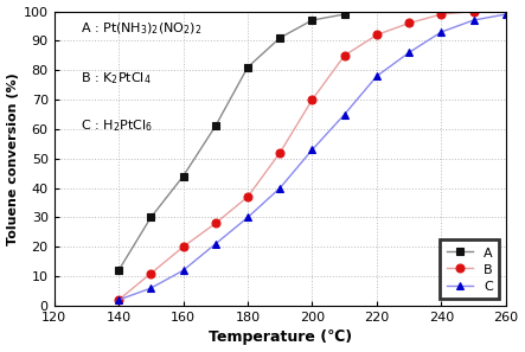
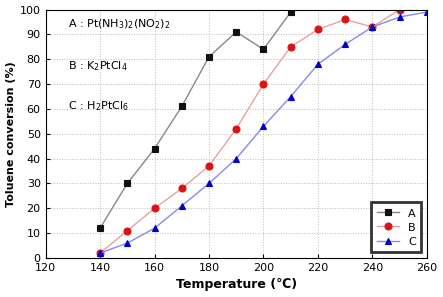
A/200: 97 -> 84
B/240: 99 -> 93
